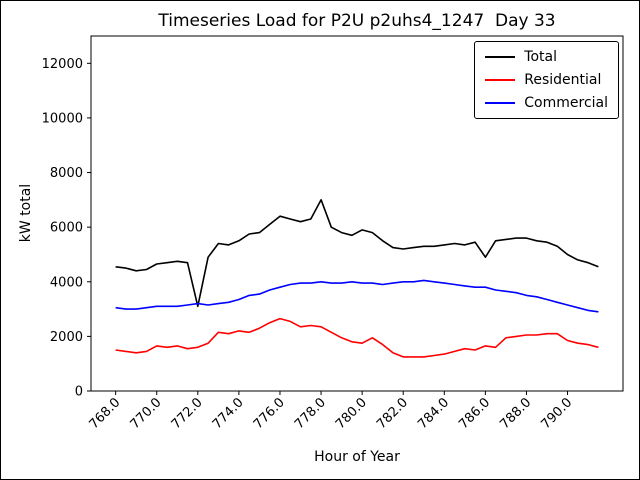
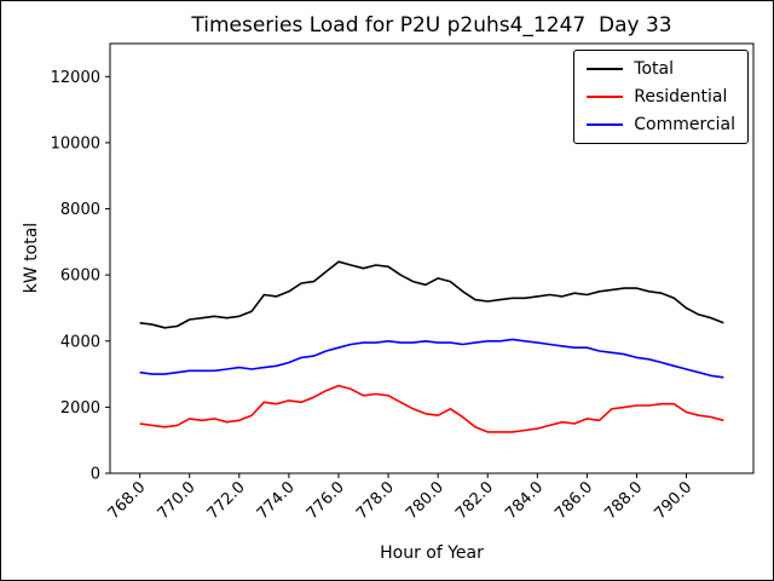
Total/772.0: 3100 -> 4800
Total/778.0: 7000 -> 6200
Total/786.0: 4900 -> 5400
